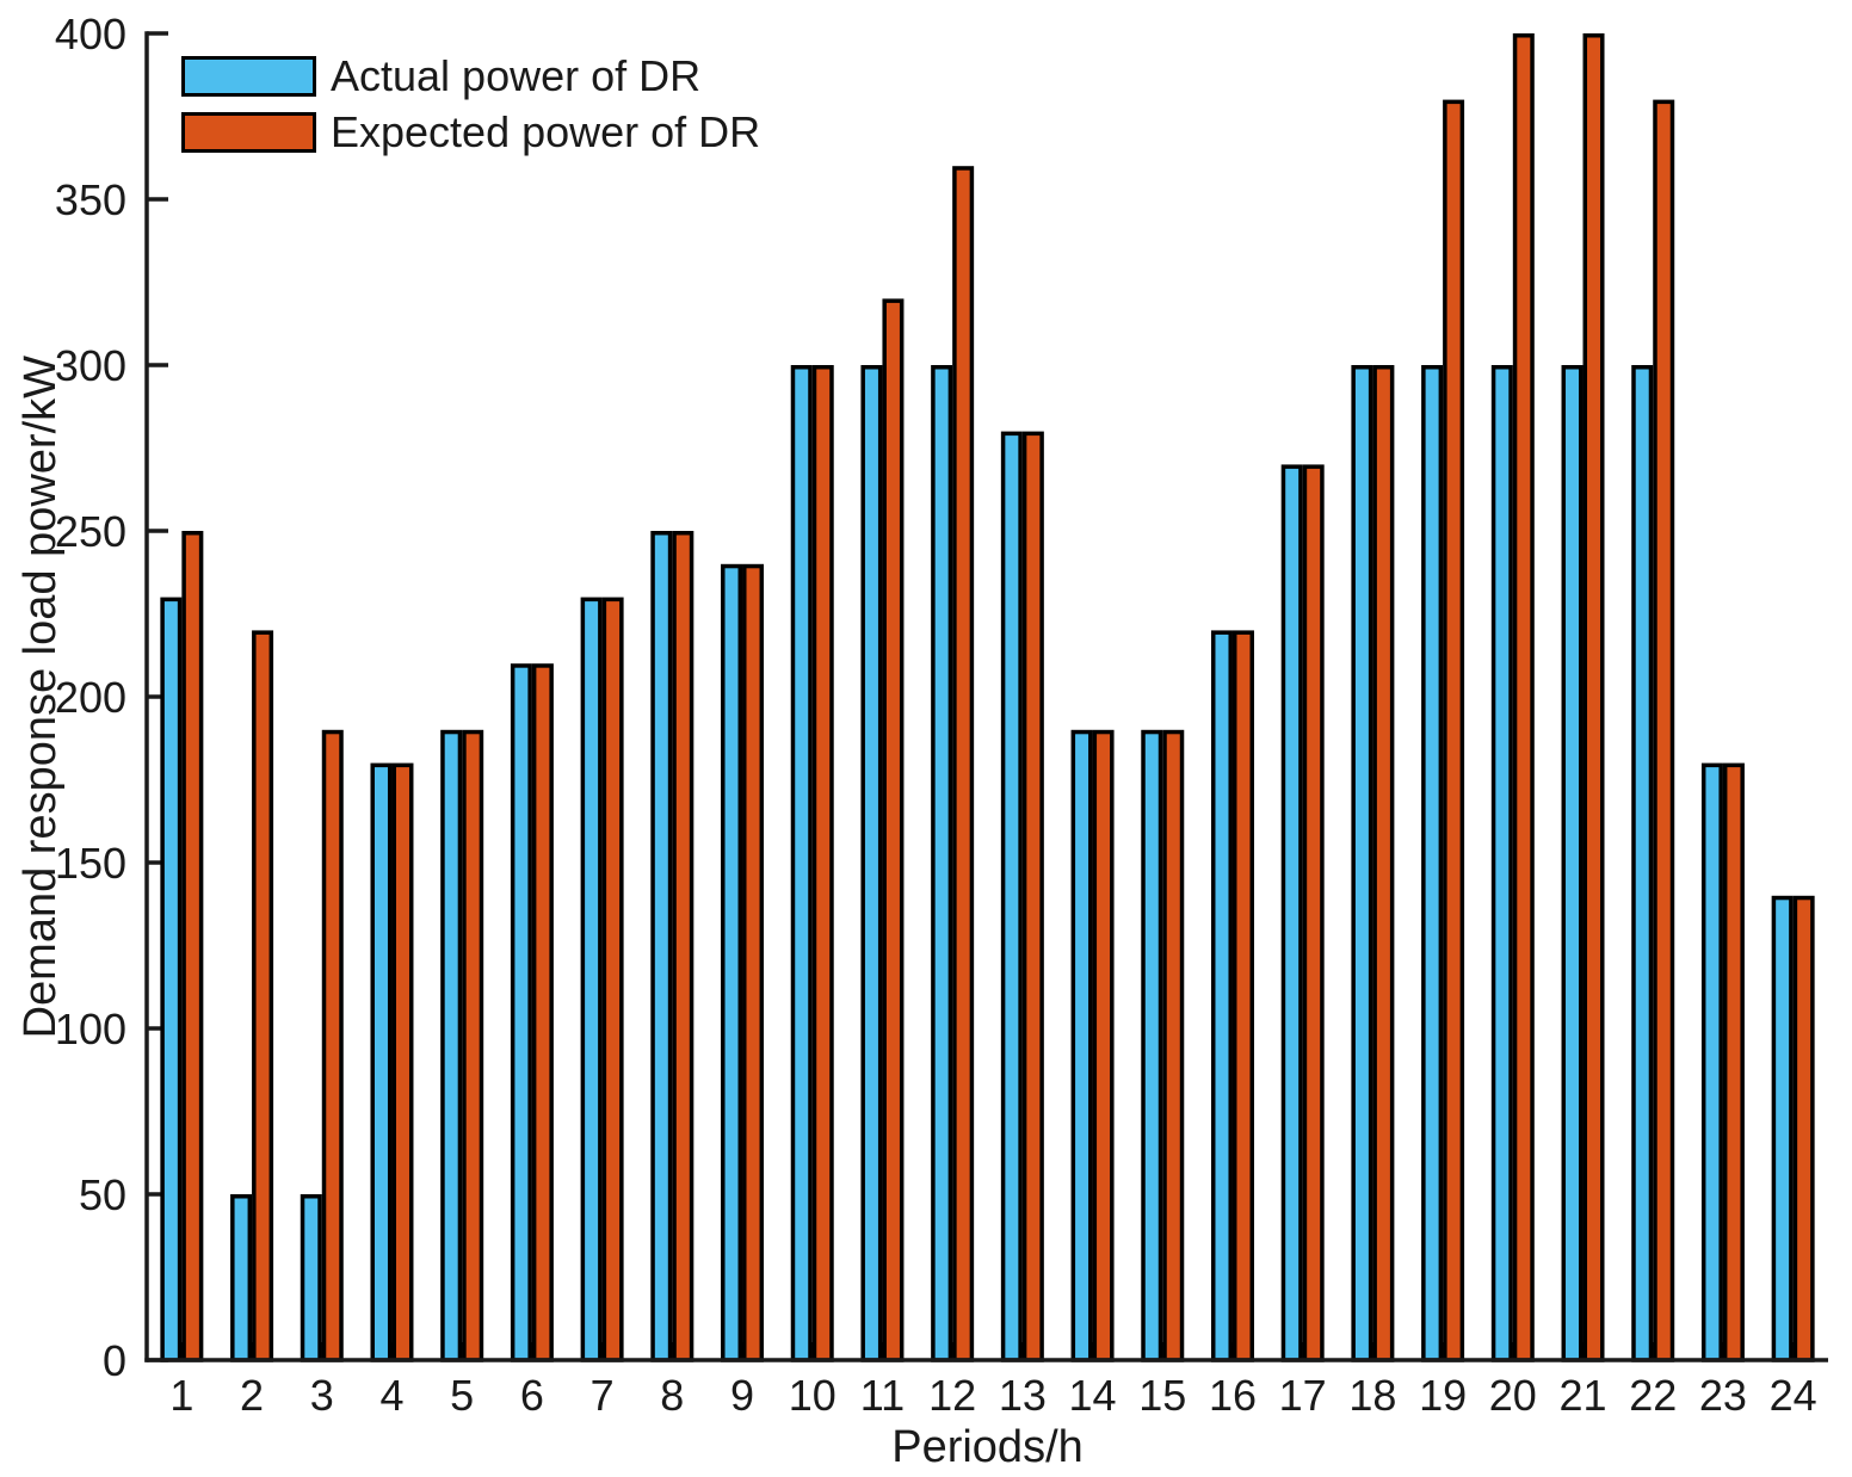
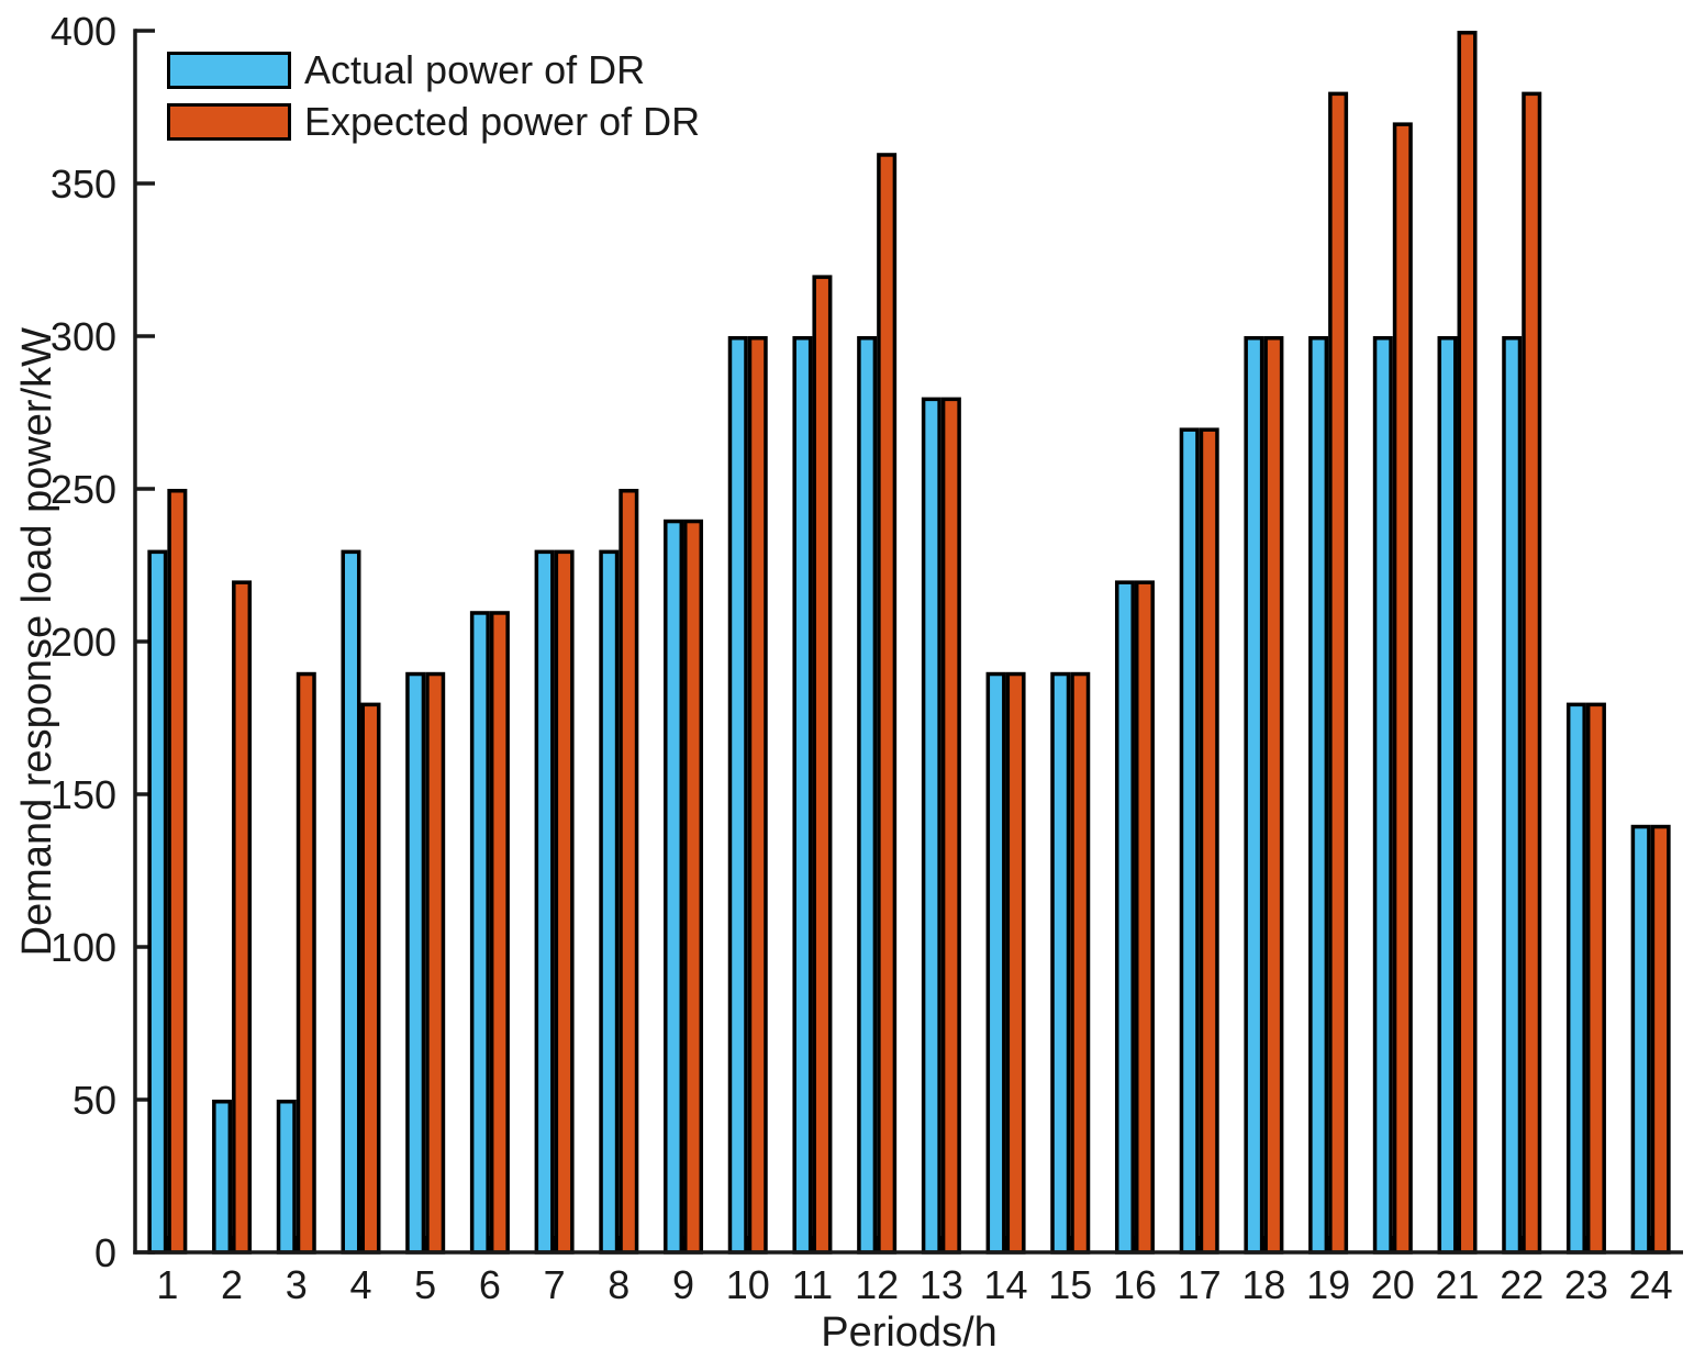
Actual power of DR/4: 180 -> 230
Actual power of DR/8: 250 -> 230
Expected power of DR/20: 400 -> 370
